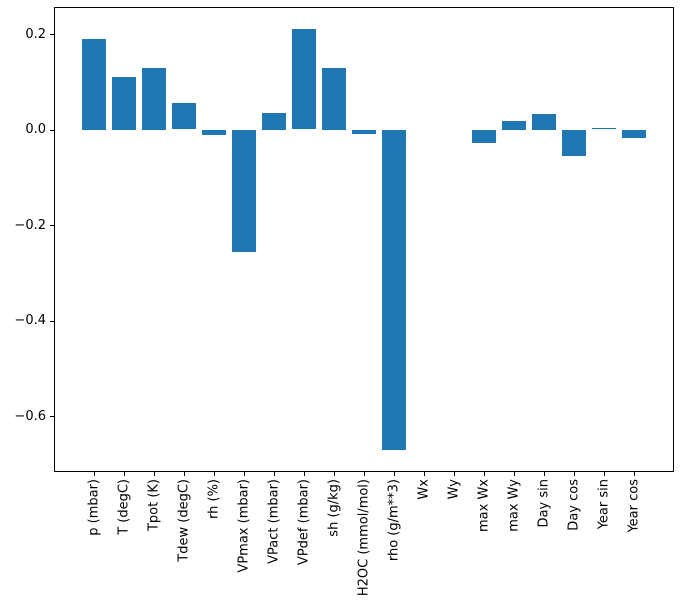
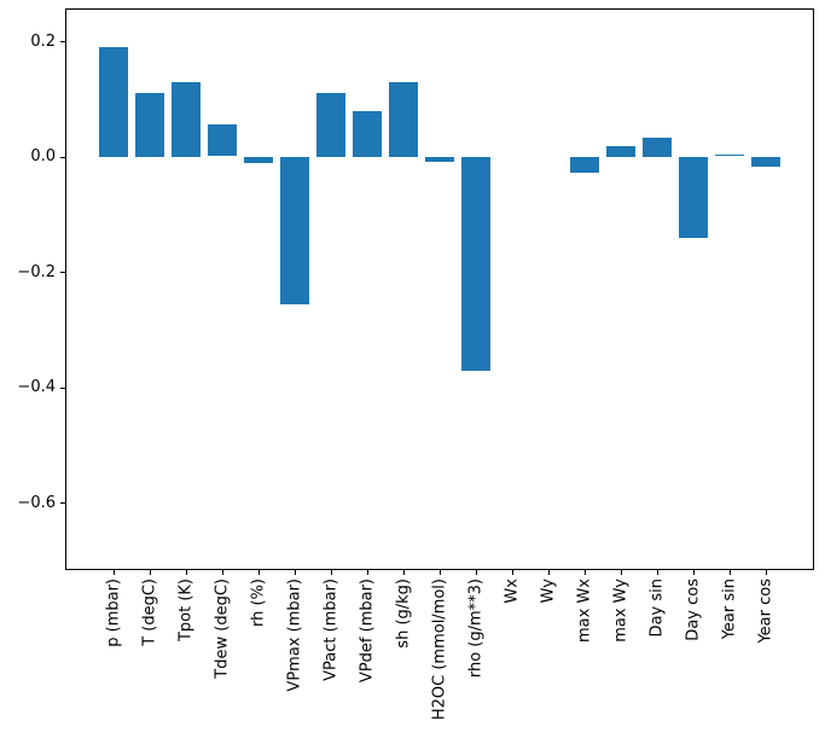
VPact (mbar): 0.04 -> 0.11
VPdef (mbar): 0.21 -> 0.08
rho (g/m**3): -0.67 -> -0.37
Day cos: -0.05 -> -0.14
